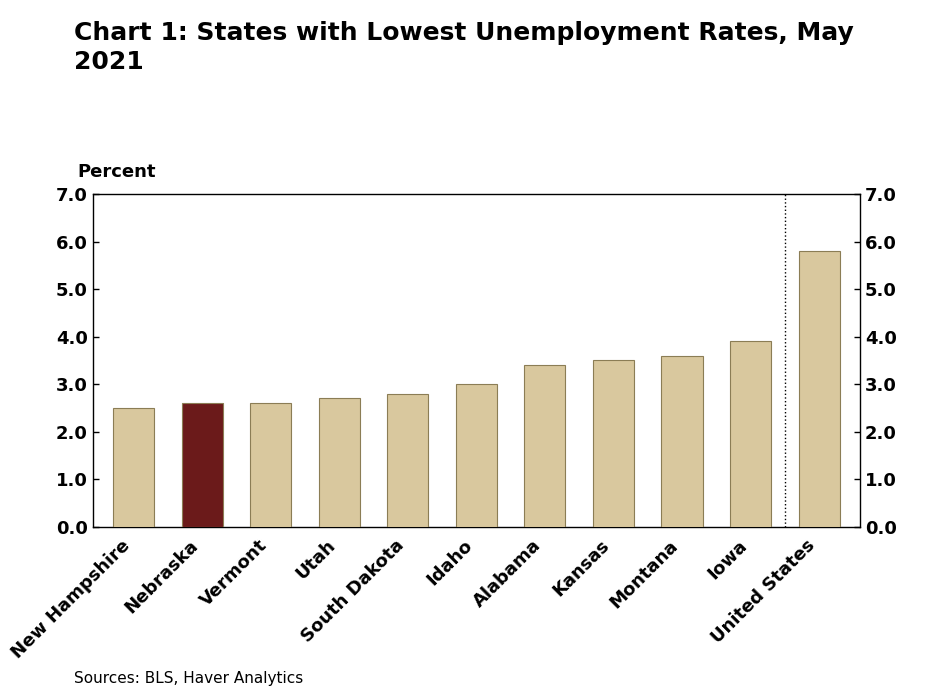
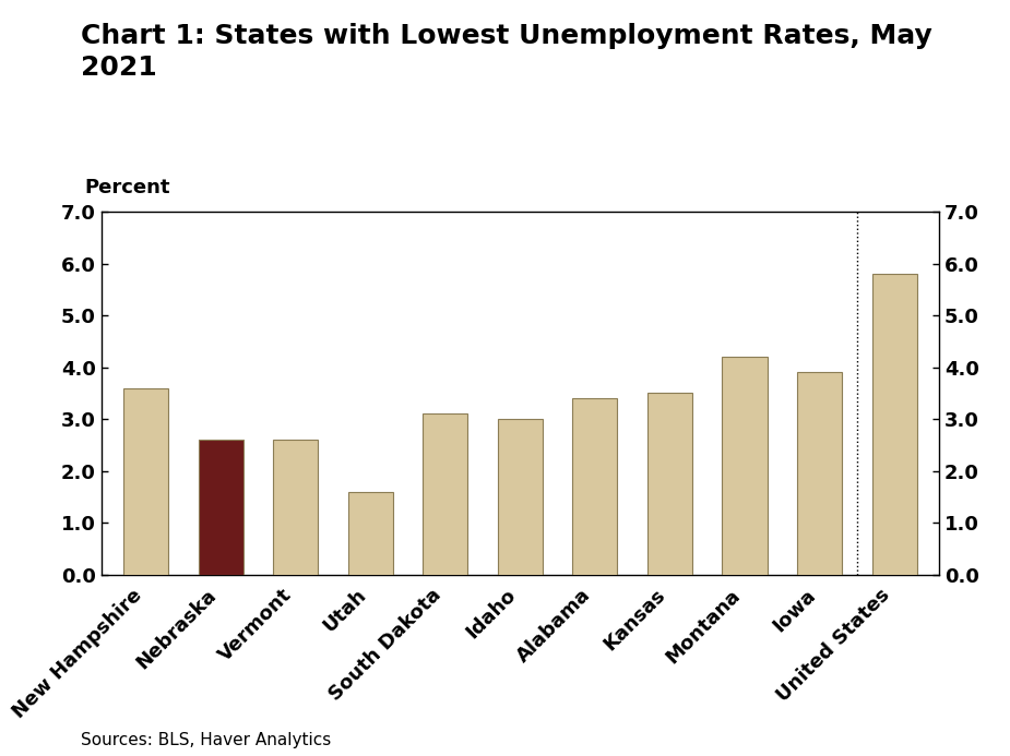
New Hampshire: 2.5 -> 3.6
Utah: 2.7 -> 1.6
South Dakota: 2.8 -> 3.1
Montana: 3.6 -> 4.2
